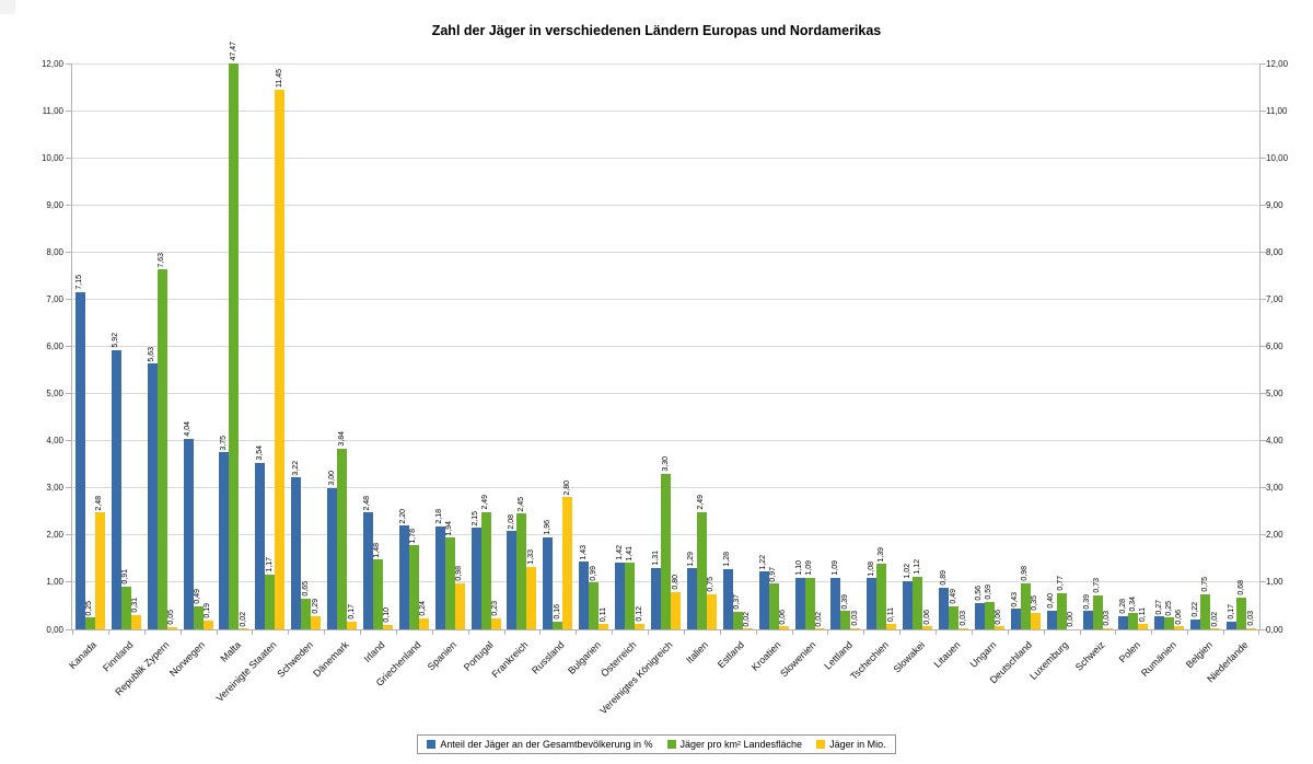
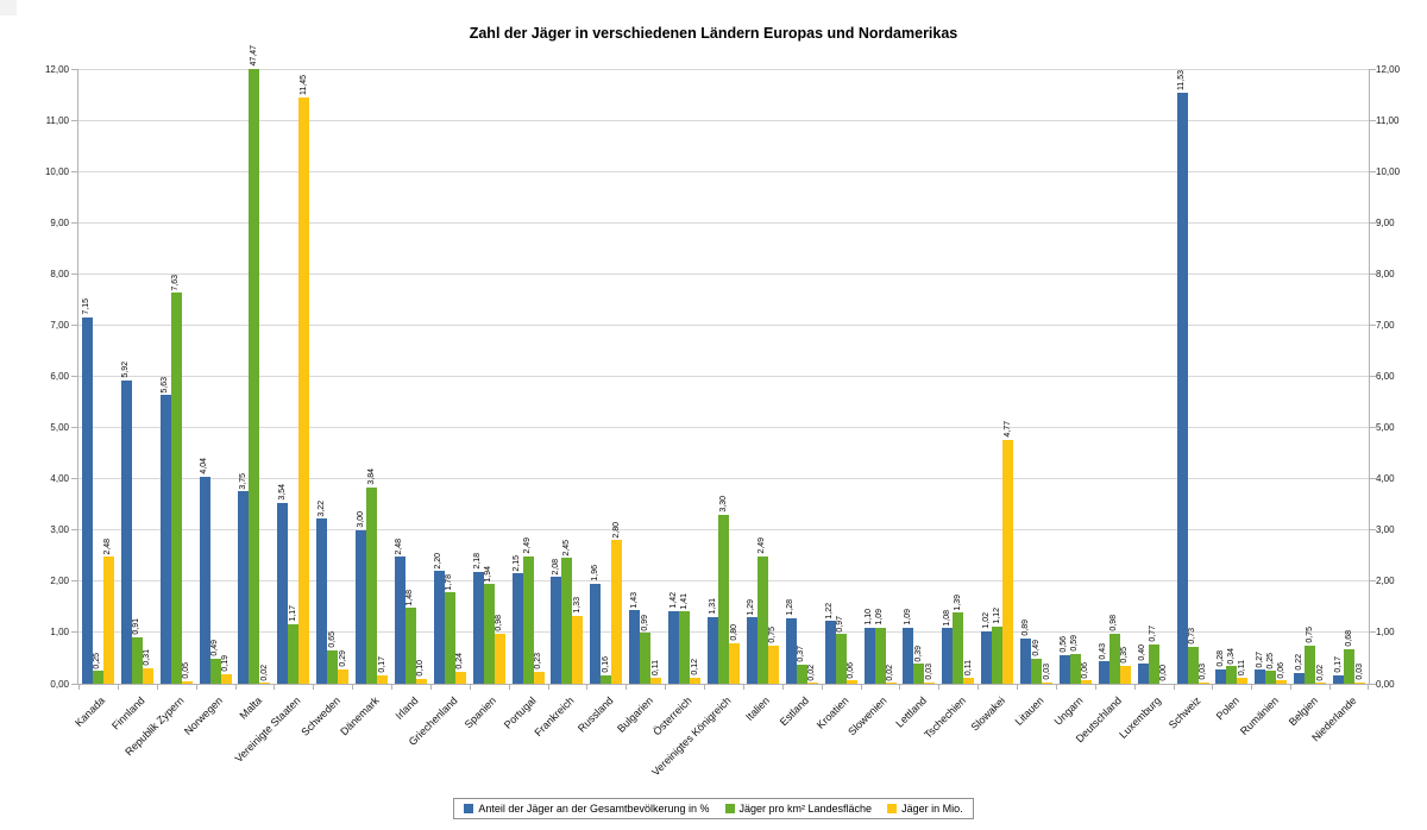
Jäger in Mio./Slowakei: 0,06 -> 4,77
Anteil der Jäger an der Gesamtbevölkerung in %/Schweiz: 0,39 -> 11,53
